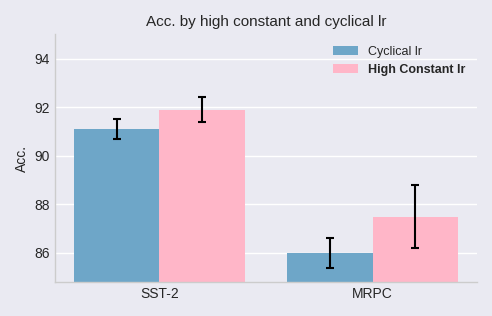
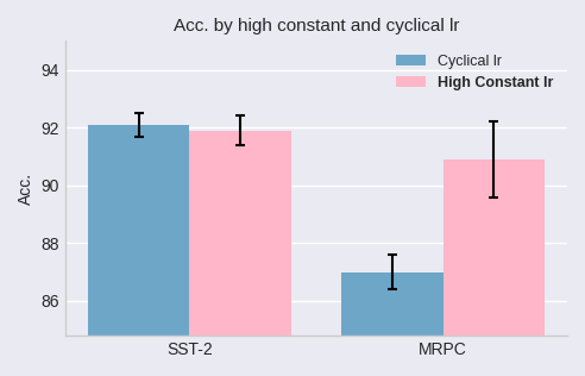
Cyclical lr/SST-2: 91.1 -> 92.1
Cyclical lr/MRPC: 86.0 -> 87.0
High Constant lr/MRPC: 87.5 -> 90.9
